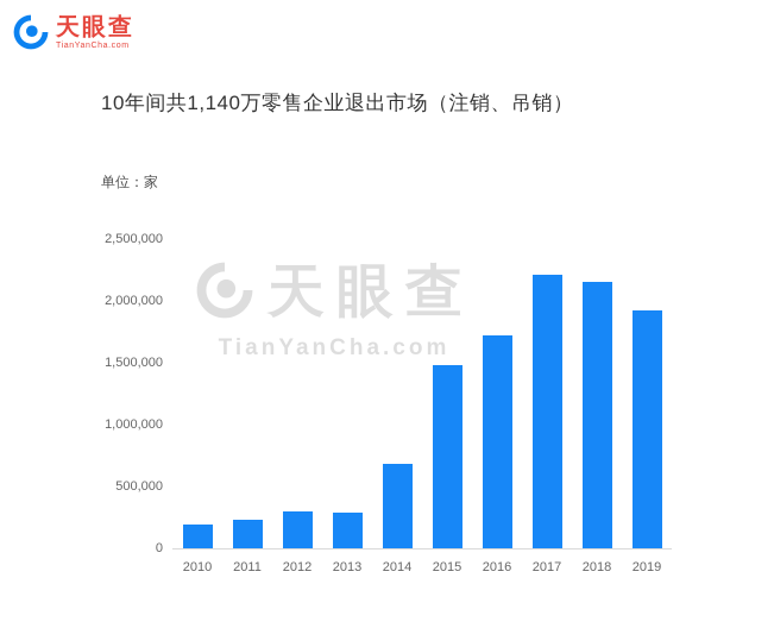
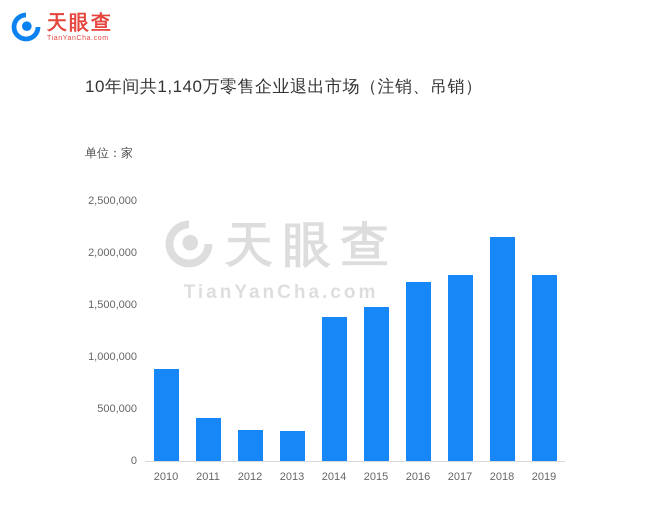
2010: 190000 -> 880000
2011: 230000 -> 410000
2014: 680000 -> 1380000
2017: 2210000 -> 1790000
2019: 1920000 -> 1790000
